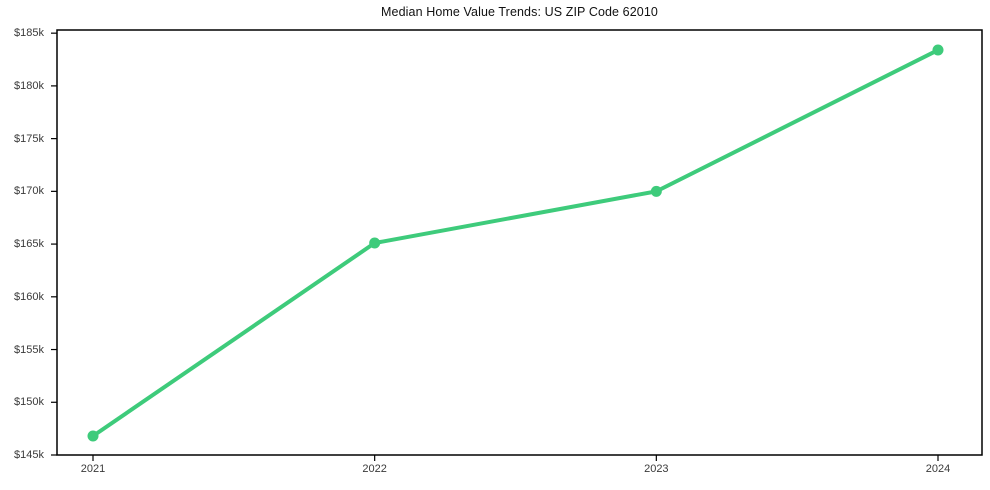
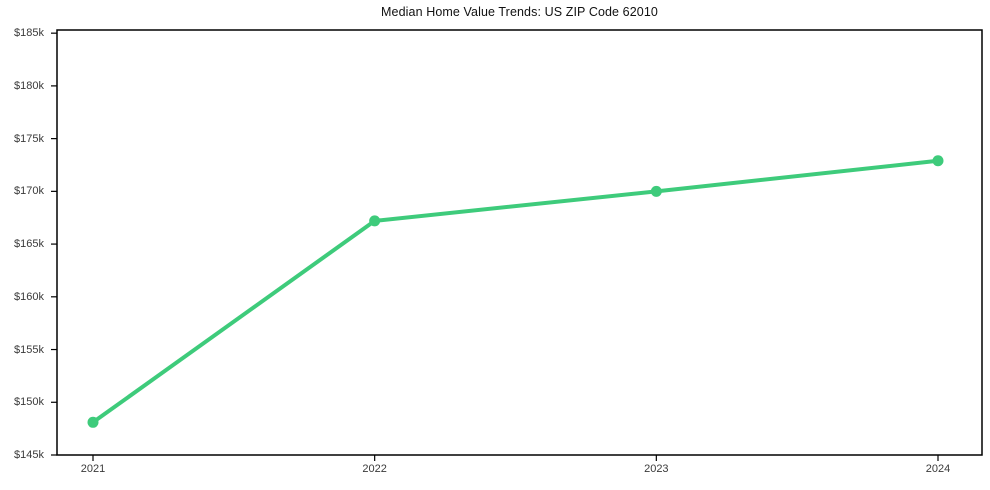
2021: $146.8k -> $148.1k
2022: $165.1k -> $167.2k
2024: $183.4k -> $172.9k
